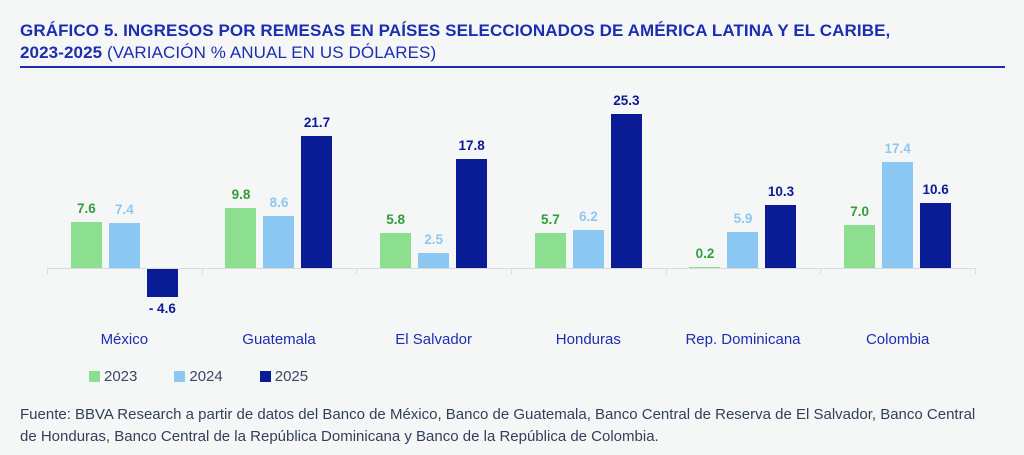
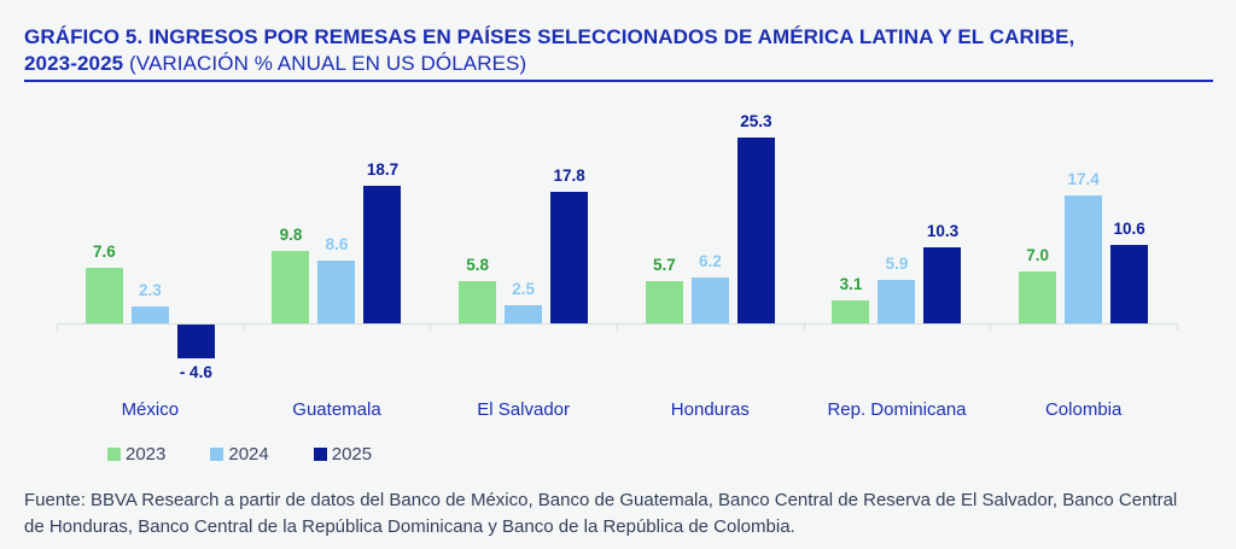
2024/México: 7.4 -> 2.3
2025/Guatemala: 21.7 -> 18.7
2023/Rep. Dominicana: 0.2 -> 3.1
